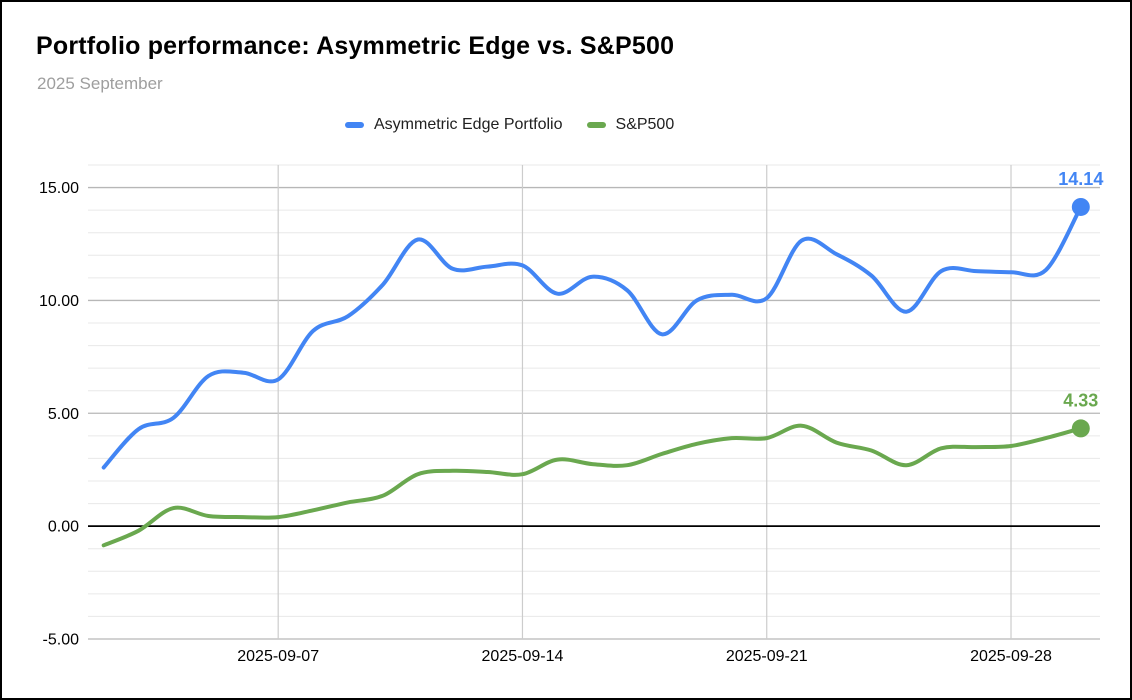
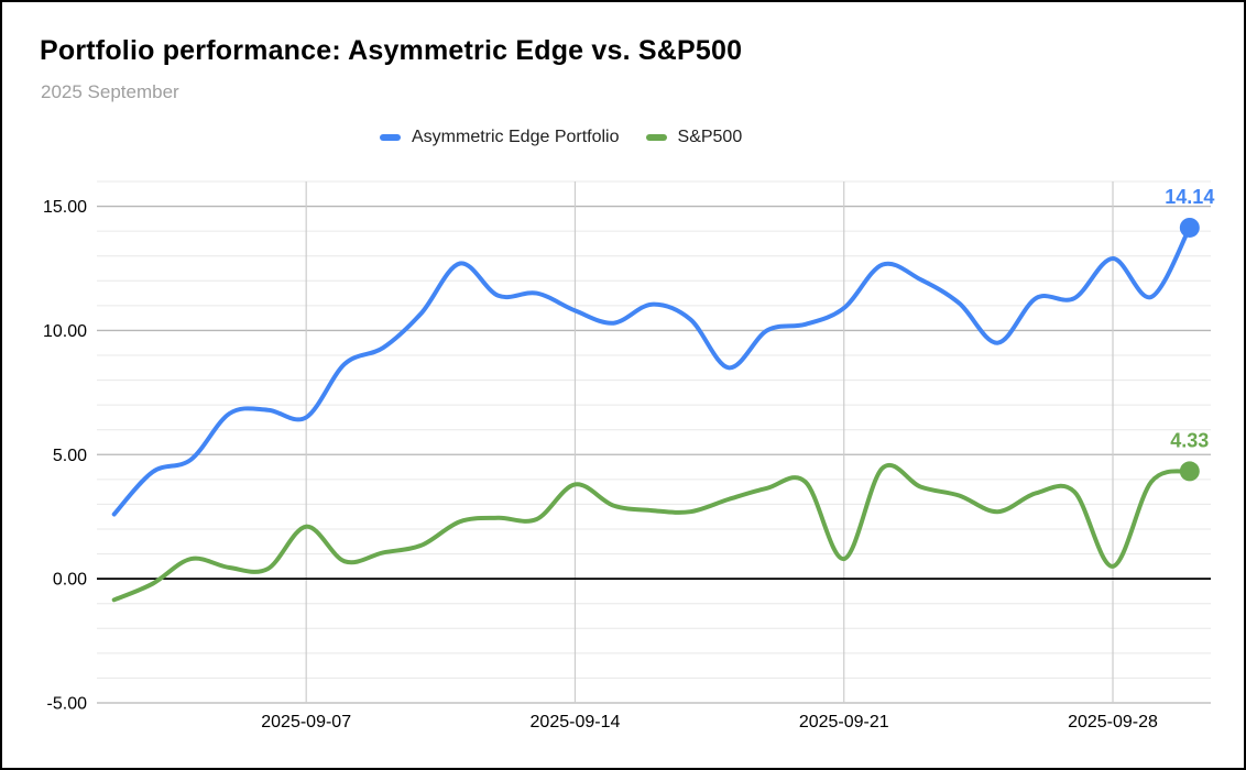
S&P500/2025-09-07: 0.4 -> 2.1
Asymmetric Edge Portfolio/2025-09-14: 11.6 -> 10.8
S&P500/2025-09-14: 2.3 -> 3.8
Asymmetric Edge Portfolio/2025-09-21: 10.1 -> 10.9
S&P500/2025-09-21: 3.9 -> 0.8
Asymmetric Edge Portfolio/2025-09-28: 11.2 -> 12.9
S&P500/2025-09-28: 3.5 -> 0.5
